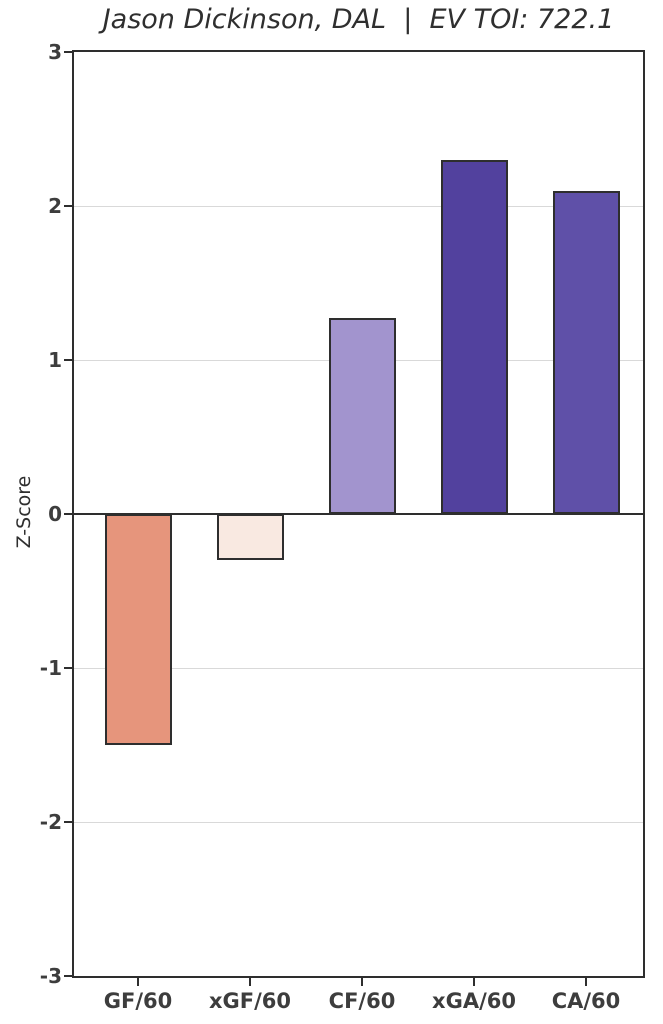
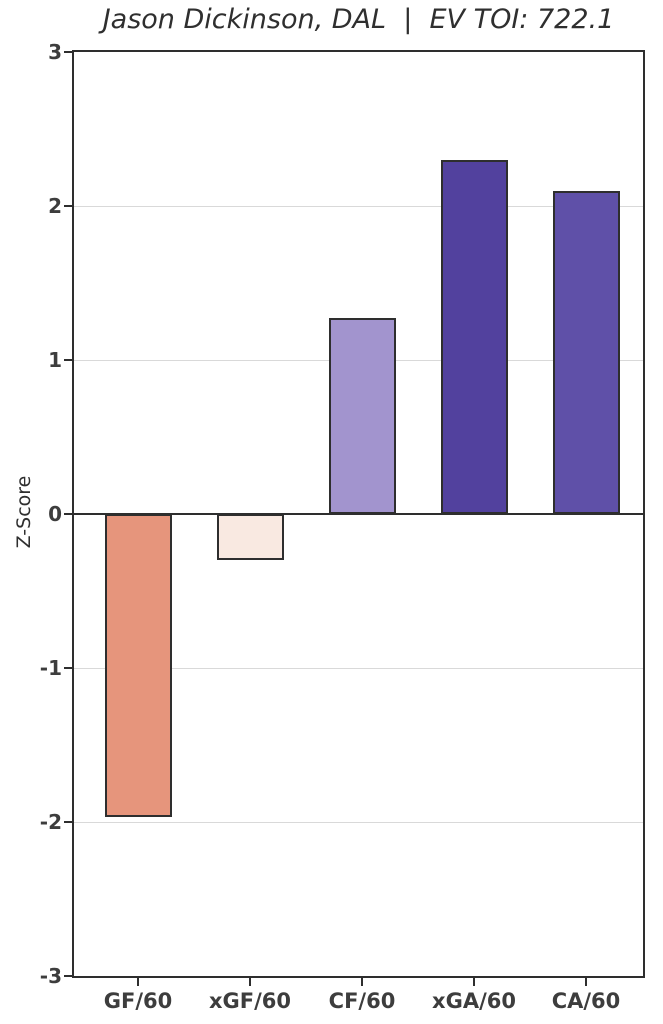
GF/60: -1.50 -> -1.97
